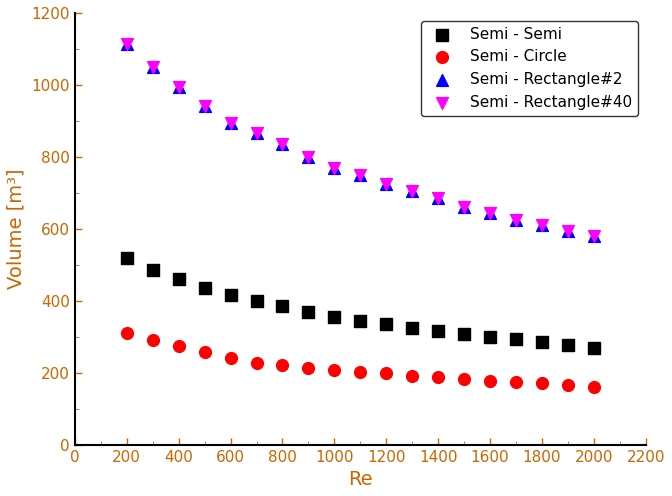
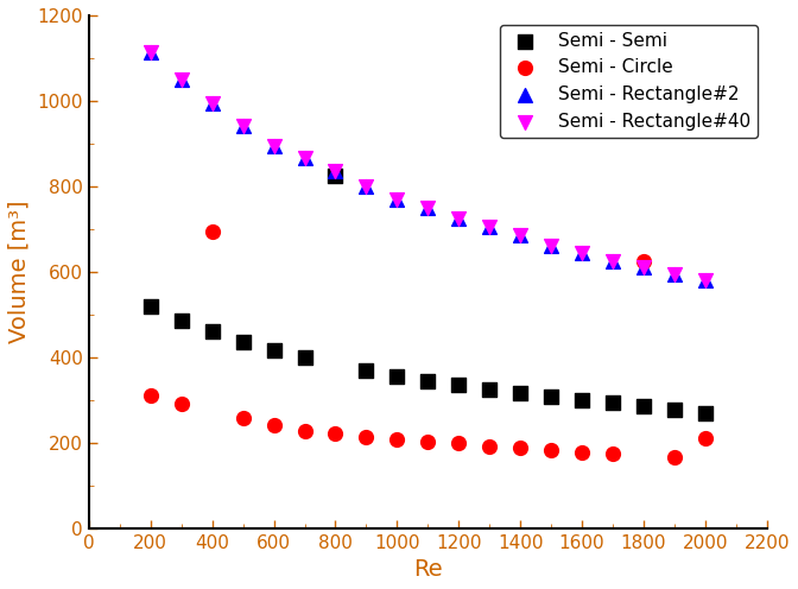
Semi - Circle/400: 275 -> 695
Semi - Semi/800: 385 -> 825
Semi - Circle/1800: 170 -> 625
Semi - Circle/2000: 160 -> 210
